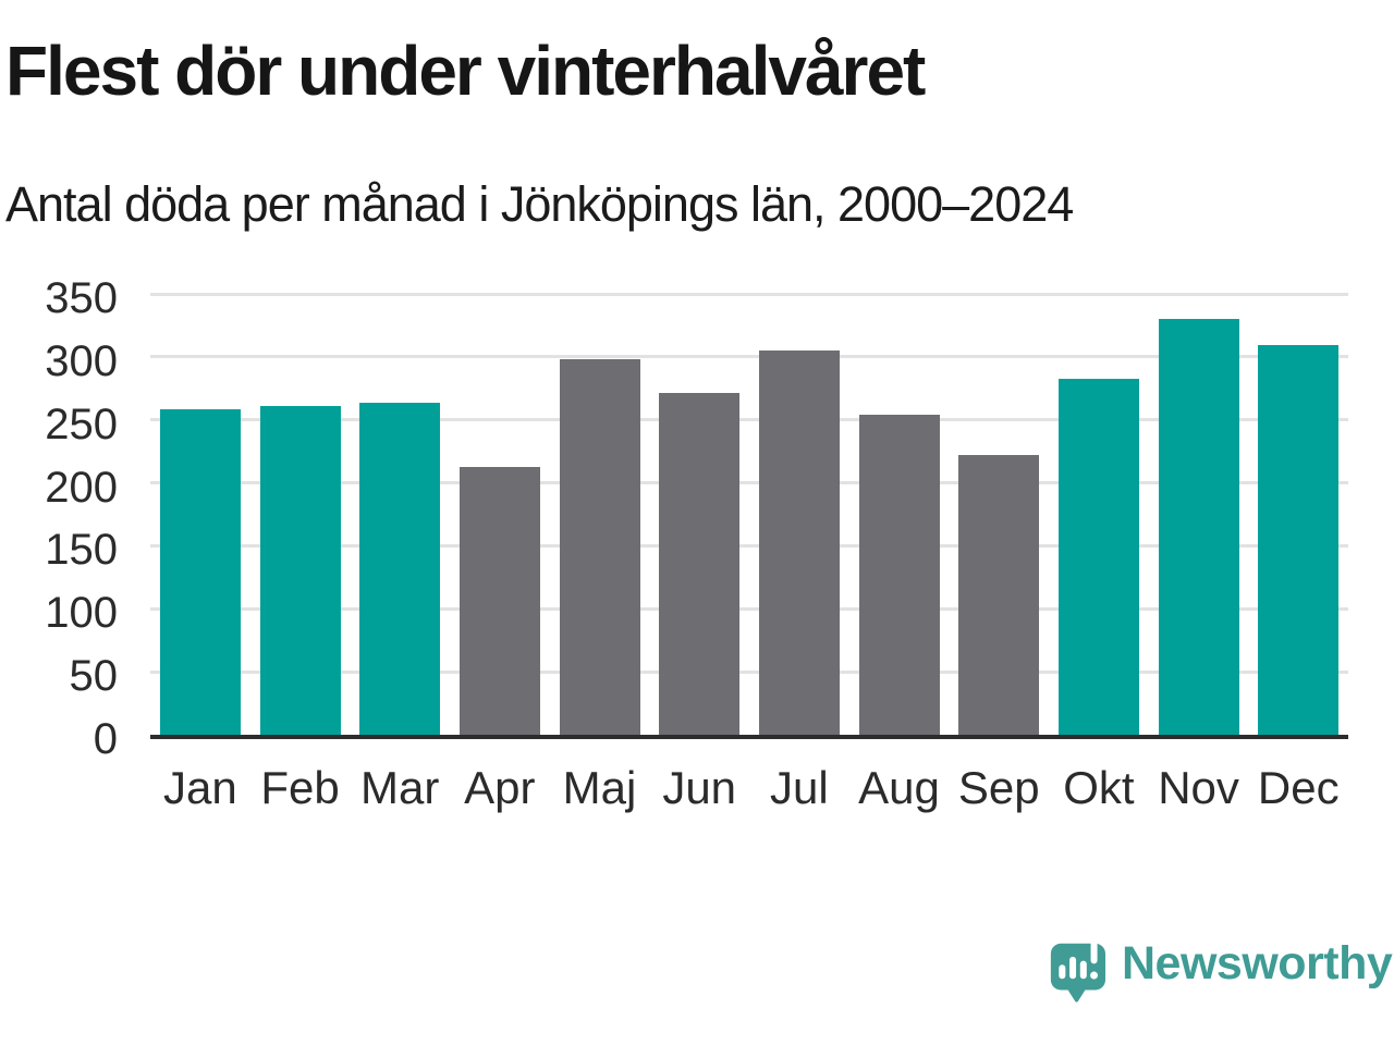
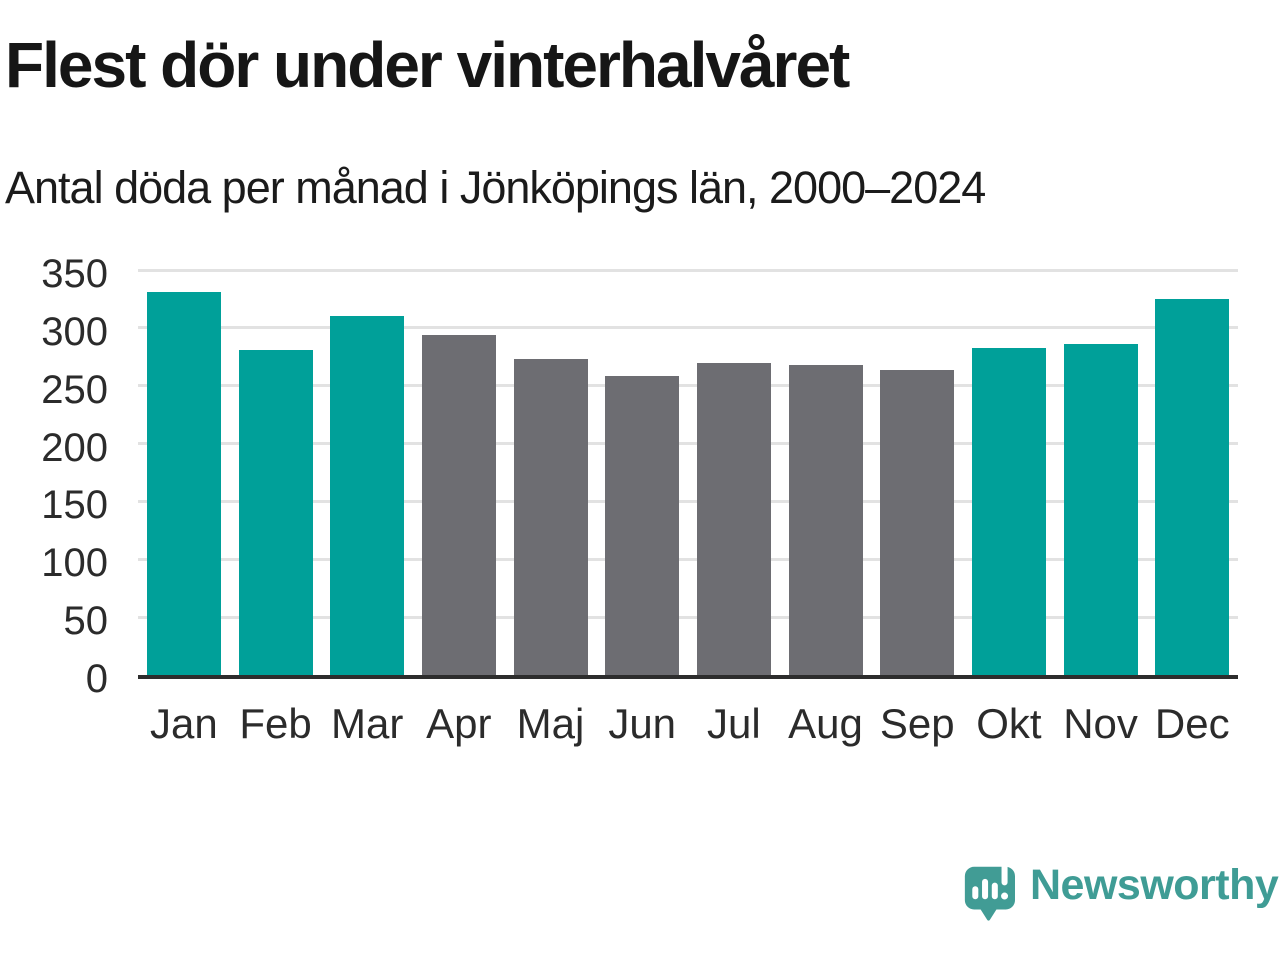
Jan: 258 -> 331
Feb: 261 -> 281
Mar: 264 -> 310
Apr: 213 -> 294
Maj: 298 -> 273
Jun: 271 -> 258
Jul: 305 -> 270
Aug: 254 -> 268
Sep: 222 -> 264
Nov: 330 -> 286
Dec: 309 -> 325
